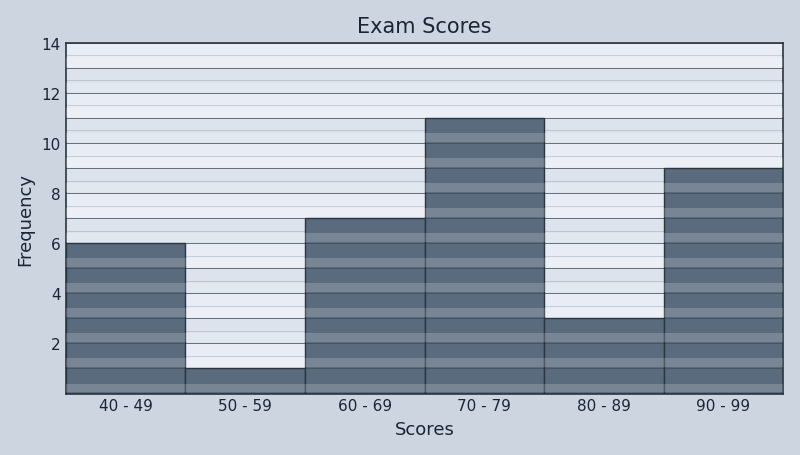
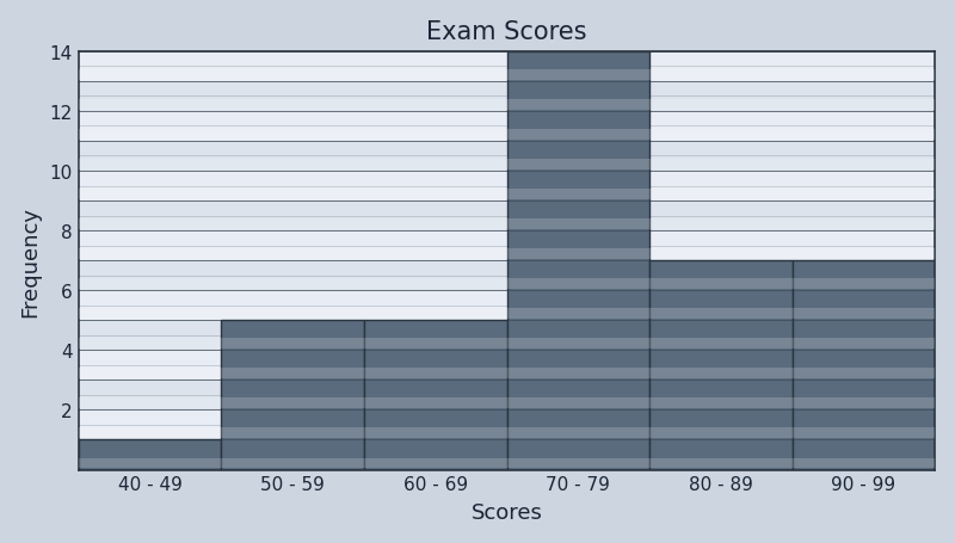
40 - 49: 6 -> 1
50 - 59: 1 -> 5
60 - 69: 7 -> 5
70 - 79: 11 -> 14
80 - 89: 3 -> 7
90 - 99: 9 -> 7
